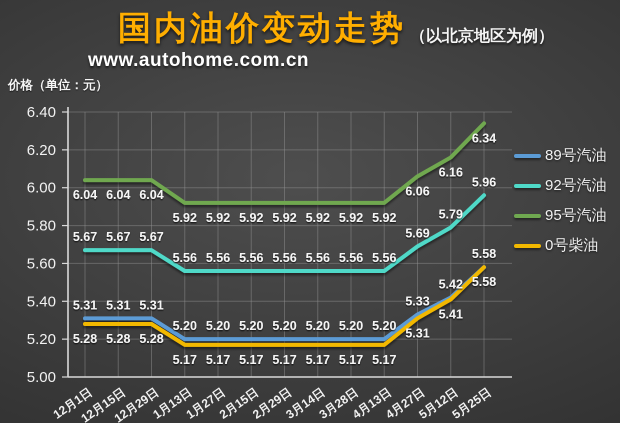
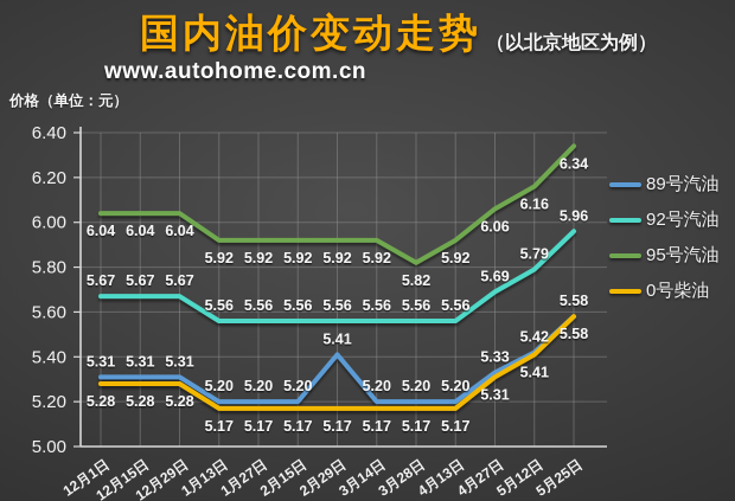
89号汽油/2月29日: 5.20 -> 5.41
95号汽油/3月28日: 5.92 -> 5.82
